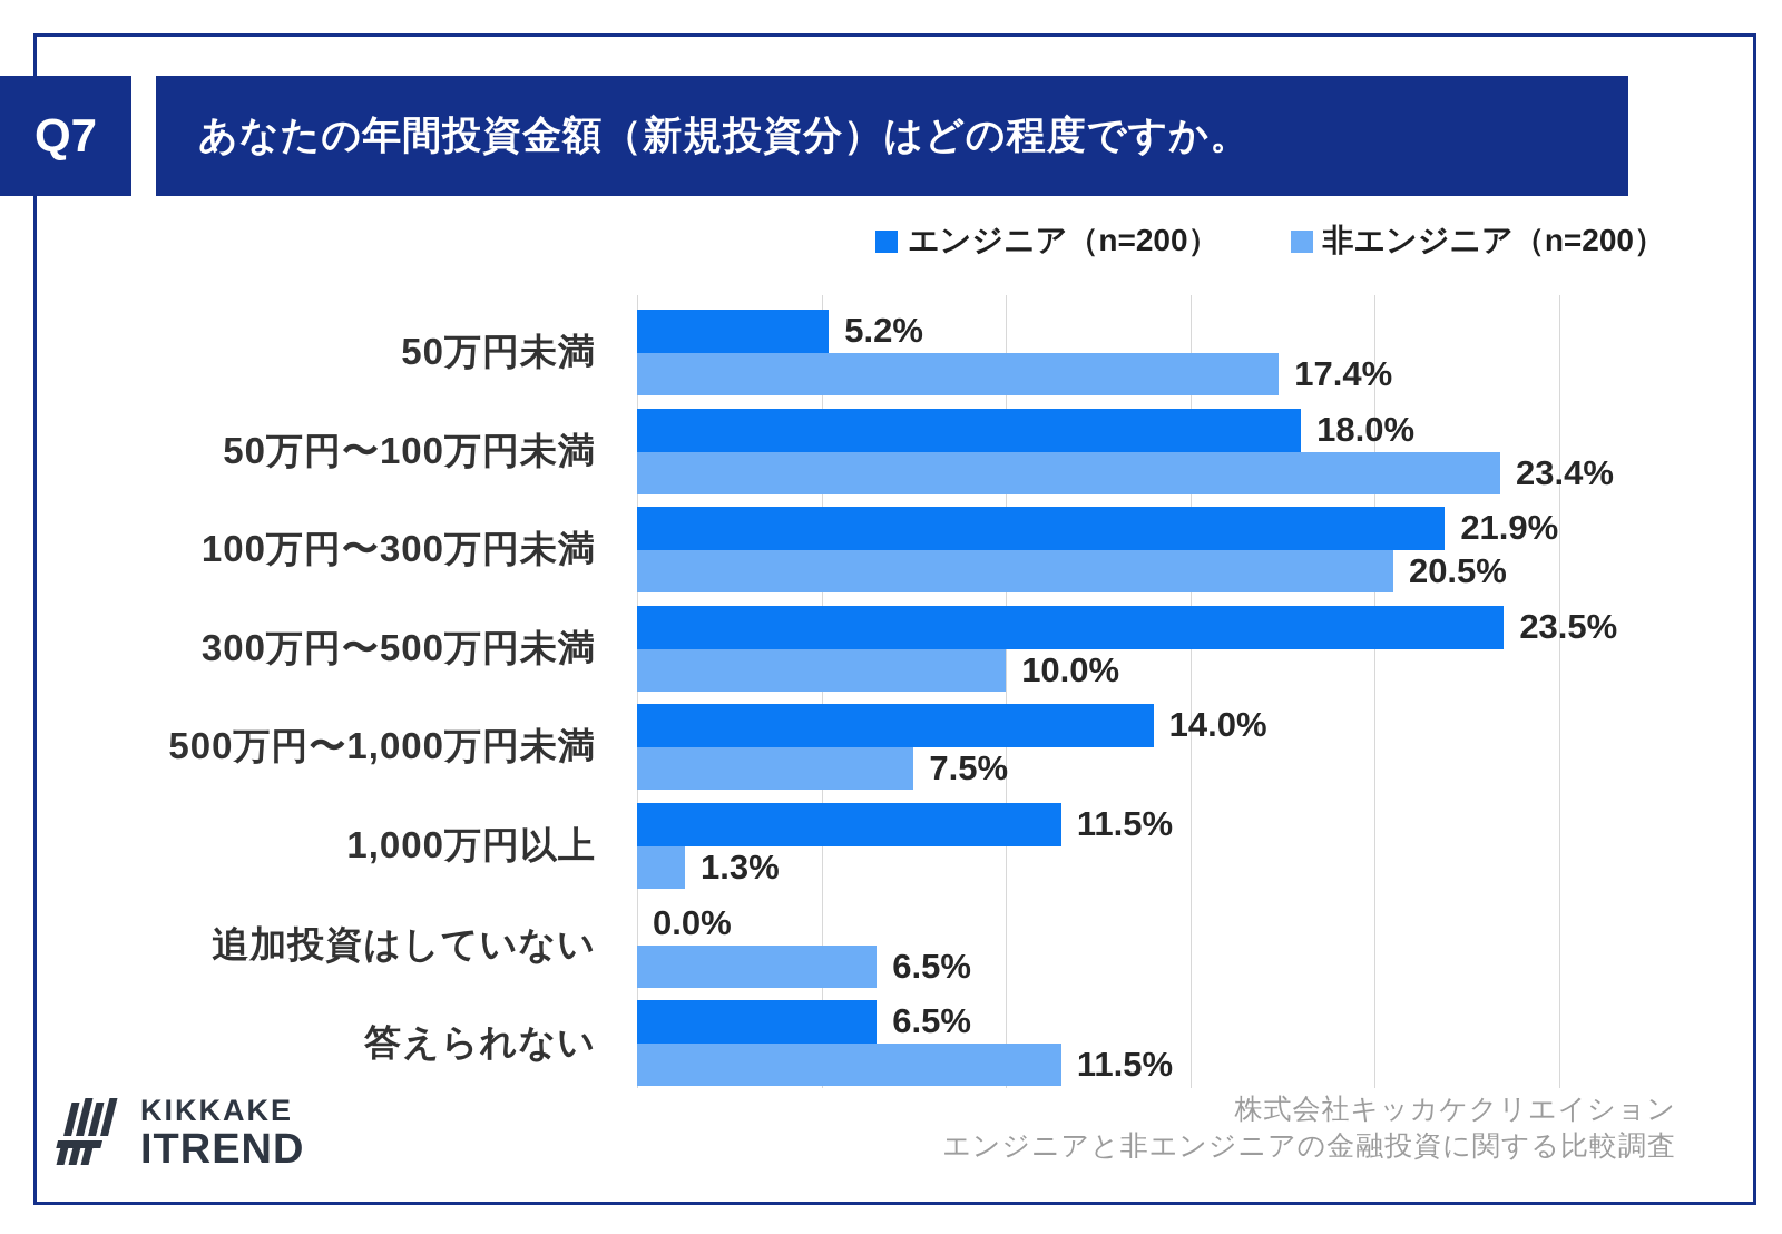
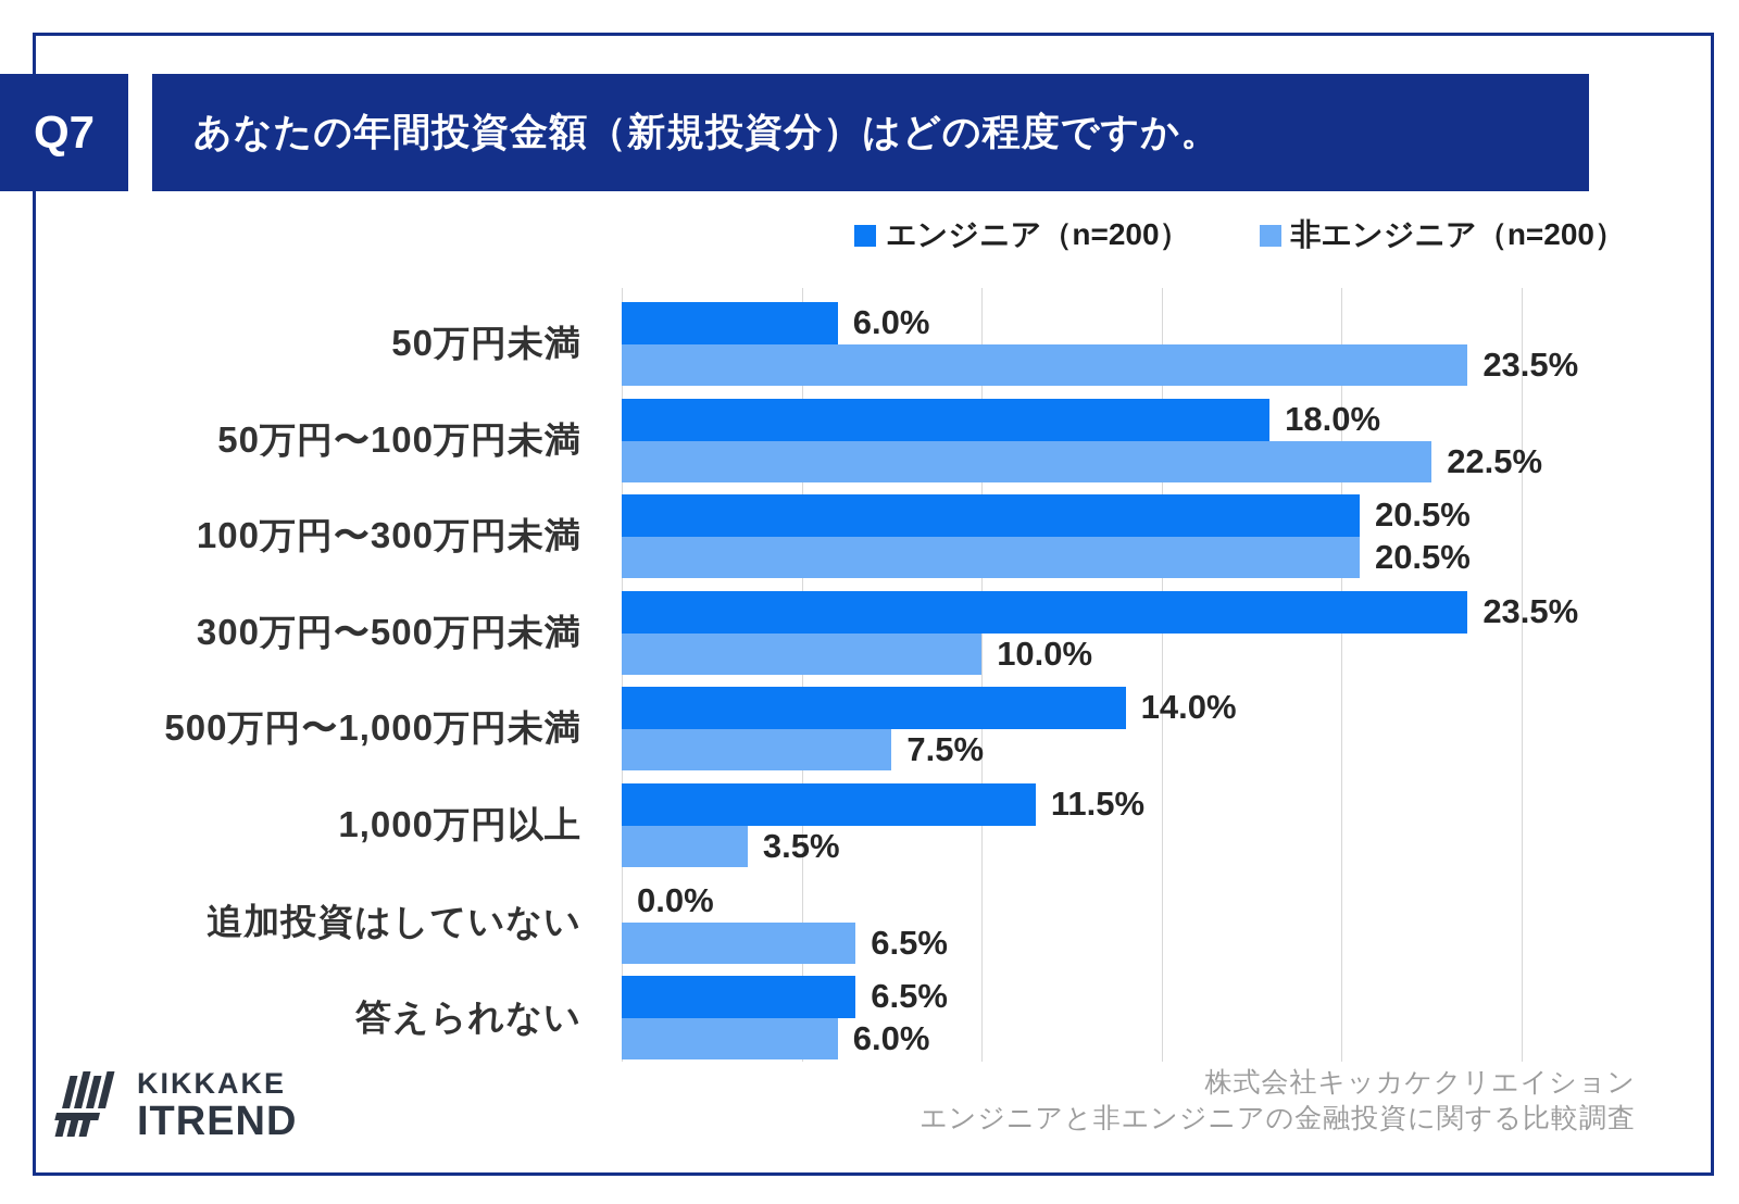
エンジニア（n=200）/50万円未満: 5.2% -> 6.0%
非エンジニア（n=200）/50万円未満: 17.4% -> 23.5%
非エンジニア（n=200）/50万円〜100万円未満: 23.4% -> 22.5%
エンジニア（n=200）/100万円〜300万円未満: 21.9% -> 20.5%
非エンジニア（n=200）/1,000万円以上: 1.3% -> 3.5%
非エンジニア（n=200）/答えられない: 11.5% -> 6.0%
